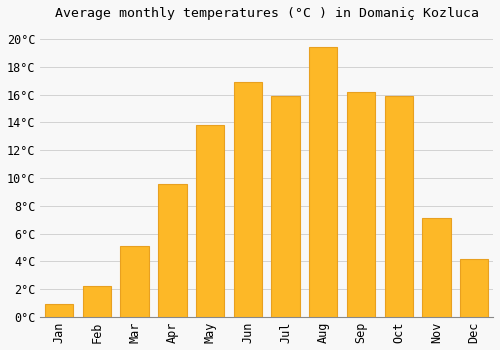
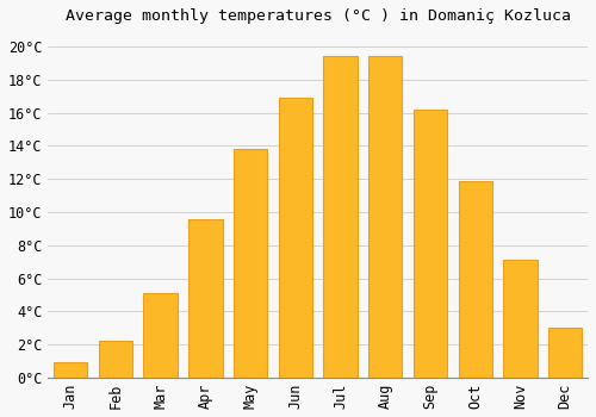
Jul: 15.9°C -> 19.4°C
Oct: 15.9°C -> 11.9°C
Dec: 4.2°C -> 3.0°C
